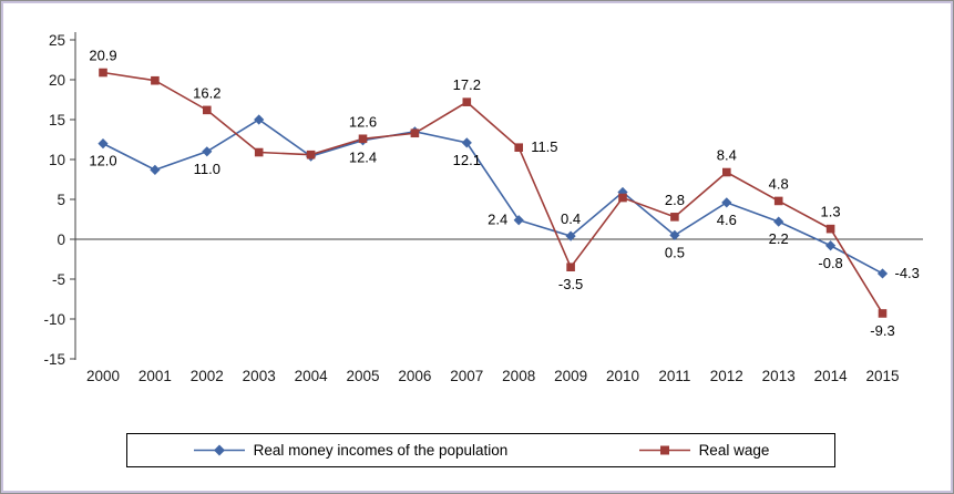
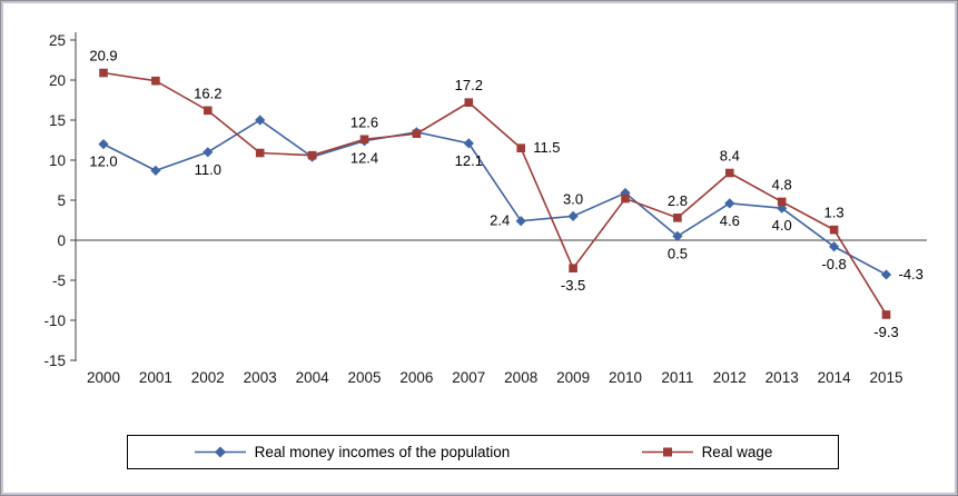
Real money incomes of the population/2009: 0.4 -> 3.0
Real money incomes of the population/2013: 2.2 -> 4.0
